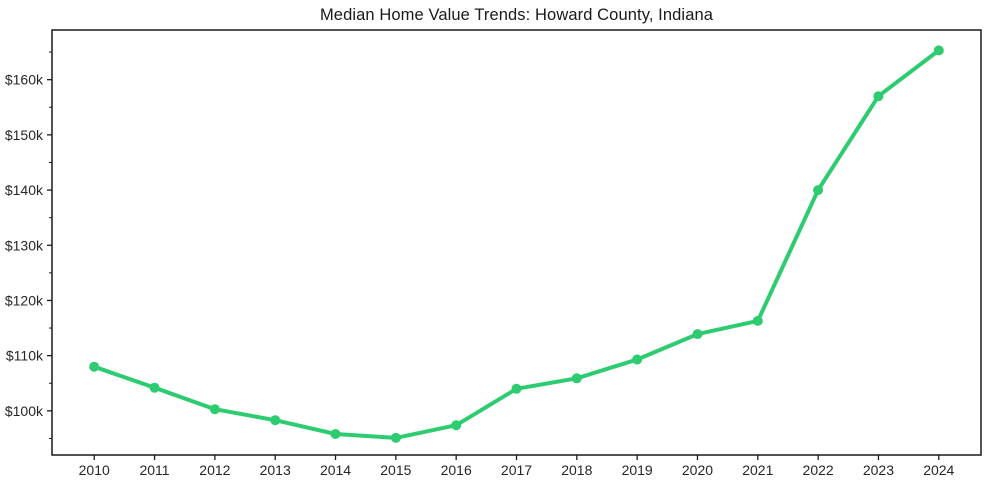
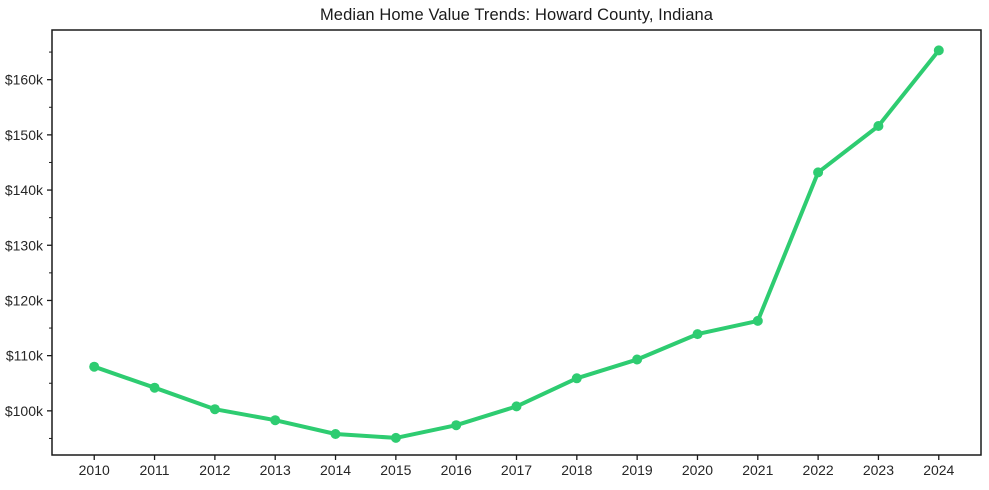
2017: $104k -> $101k
2022: $140k -> $143k
2023: $157k -> $152k
